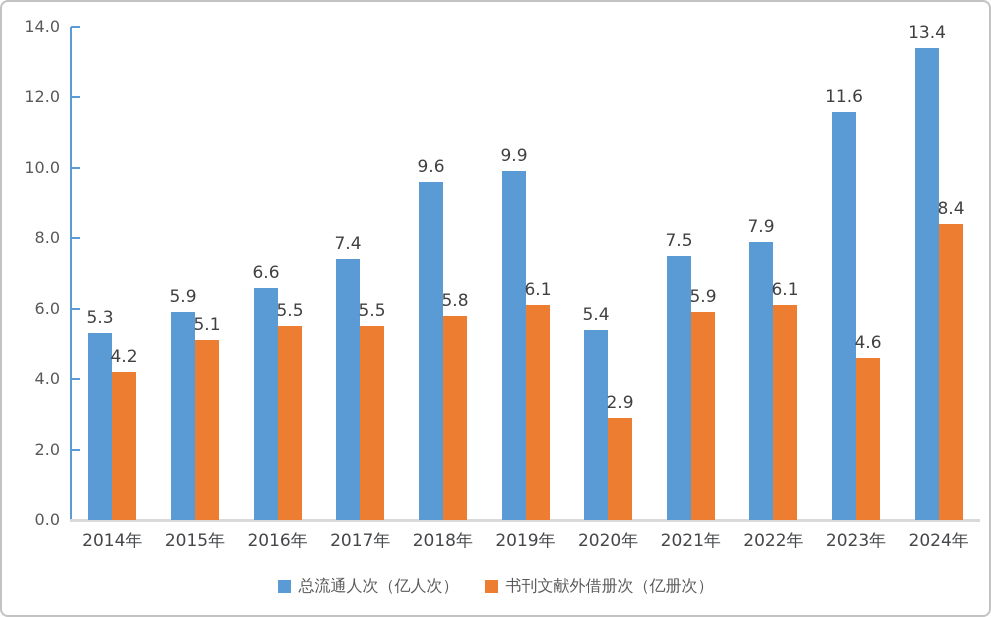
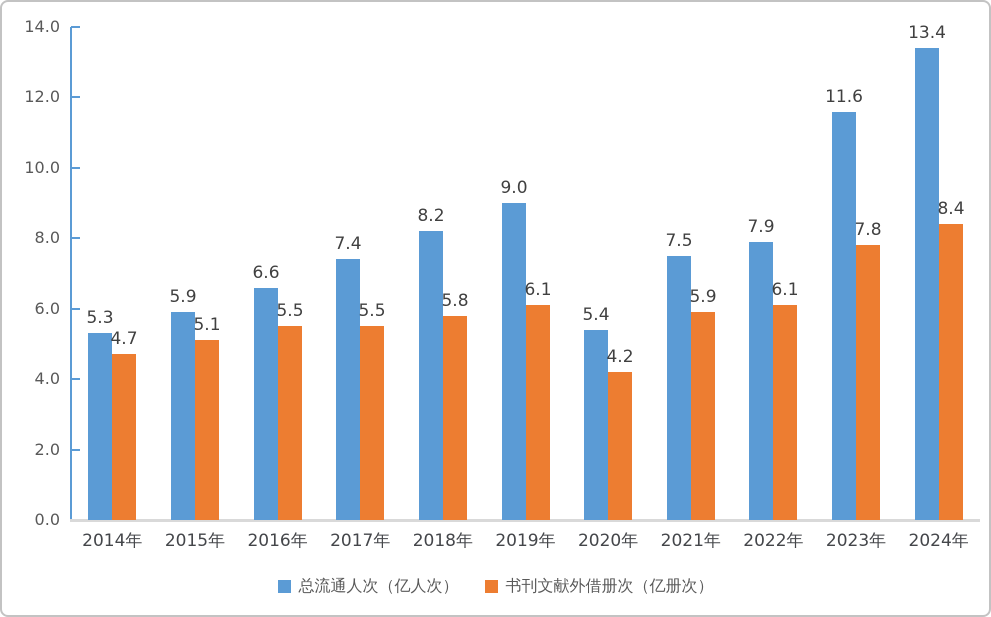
书刊文献外借册次（亿册次）/2014年: 4.2 -> 4.7
总流通人次（亿人次）/2018年: 9.6 -> 8.2
总流通人次（亿人次）/2019年: 9.9 -> 9.0
书刊文献外借册次（亿册次）/2020年: 2.9 -> 4.2
书刊文献外借册次（亿册次）/2023年: 4.6 -> 7.8
